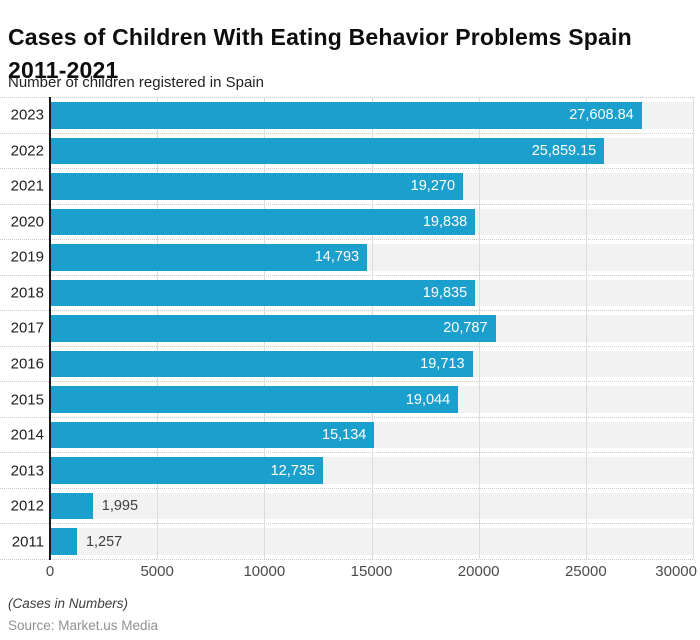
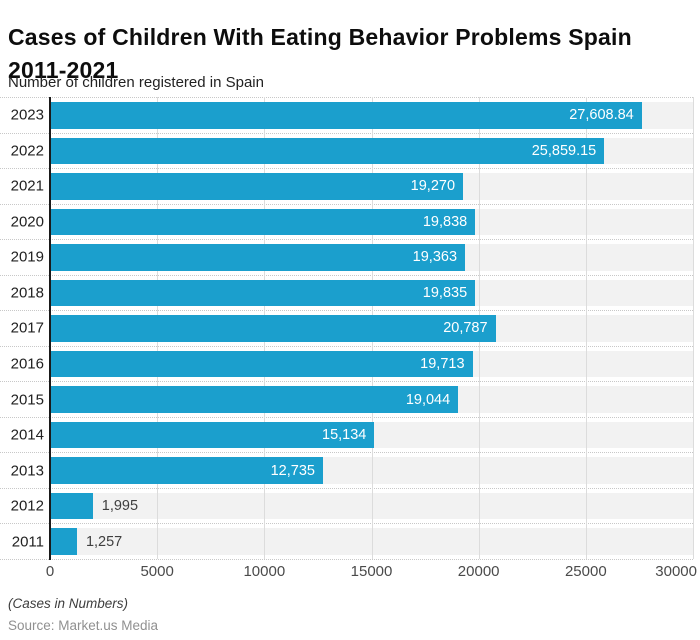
2019: 14,793 -> 19,363
